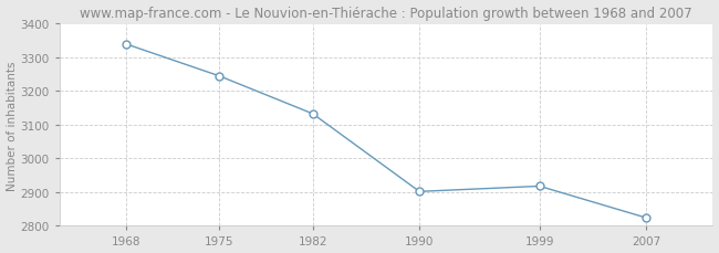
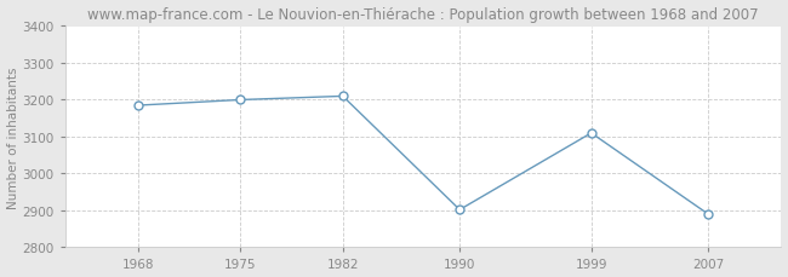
1968: 3340 -> 3185
1975: 3245 -> 3200
1982: 3133 -> 3210
1999: 2918 -> 3110
2007: 2824 -> 2890
